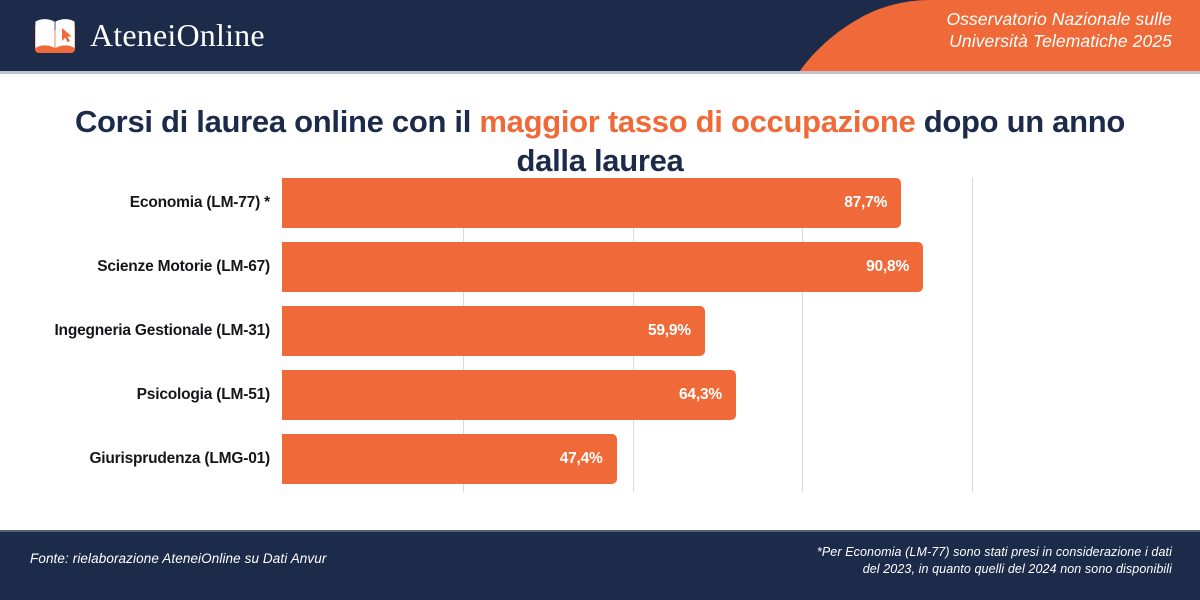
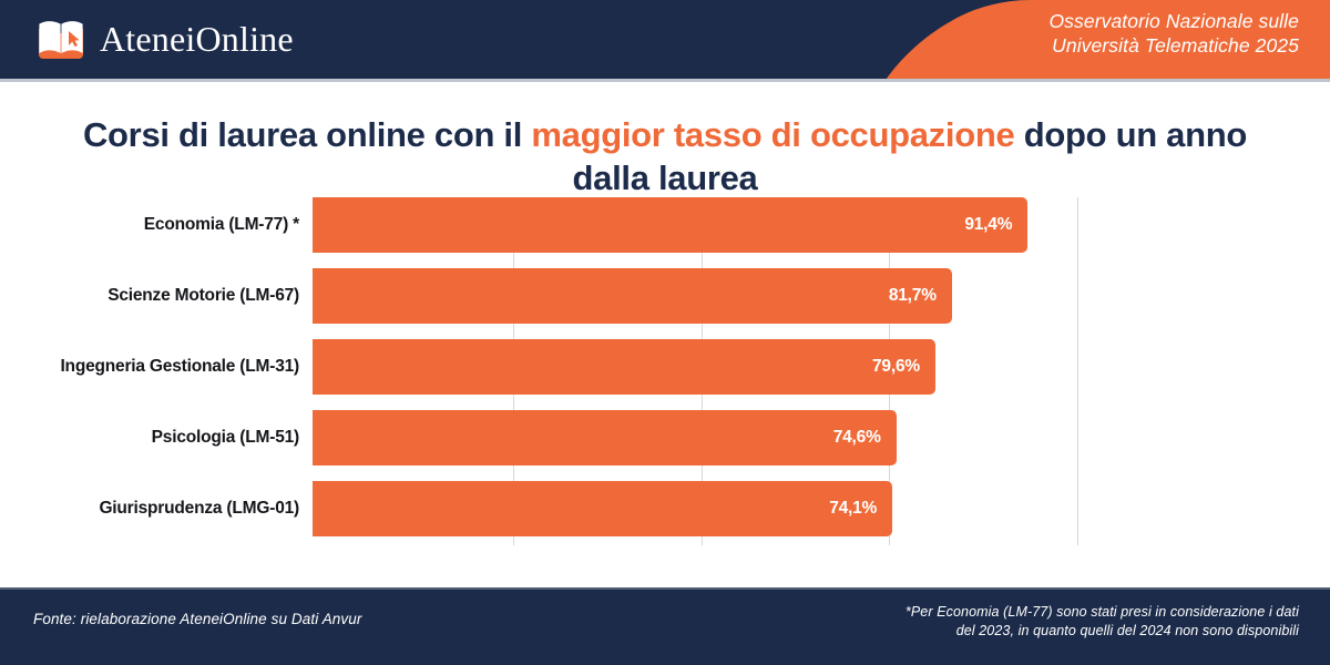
Economia (LM-77) *: 87,7% -> 91,4%
Scienze Motorie (LM-67): 90,8% -> 81,7%
Ingegneria Gestionale (LM-31): 59,9% -> 79,6%
Psicologia (LM-51): 64,3% -> 74,6%
Giurisprudenza (LMG-01): 47,4% -> 74,1%
